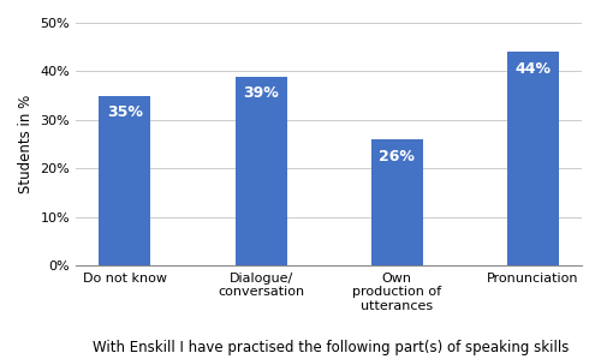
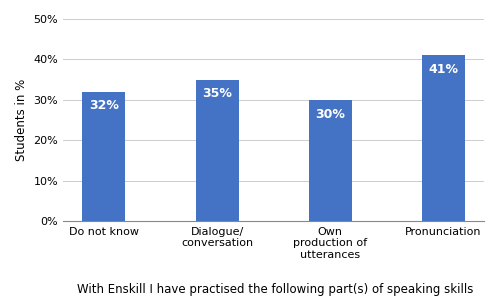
Do not know: 35% -> 32%
Dialogue/ conversation: 39% -> 35%
Own production of utterances: 26% -> 30%
Pronunciation: 44% -> 41%
